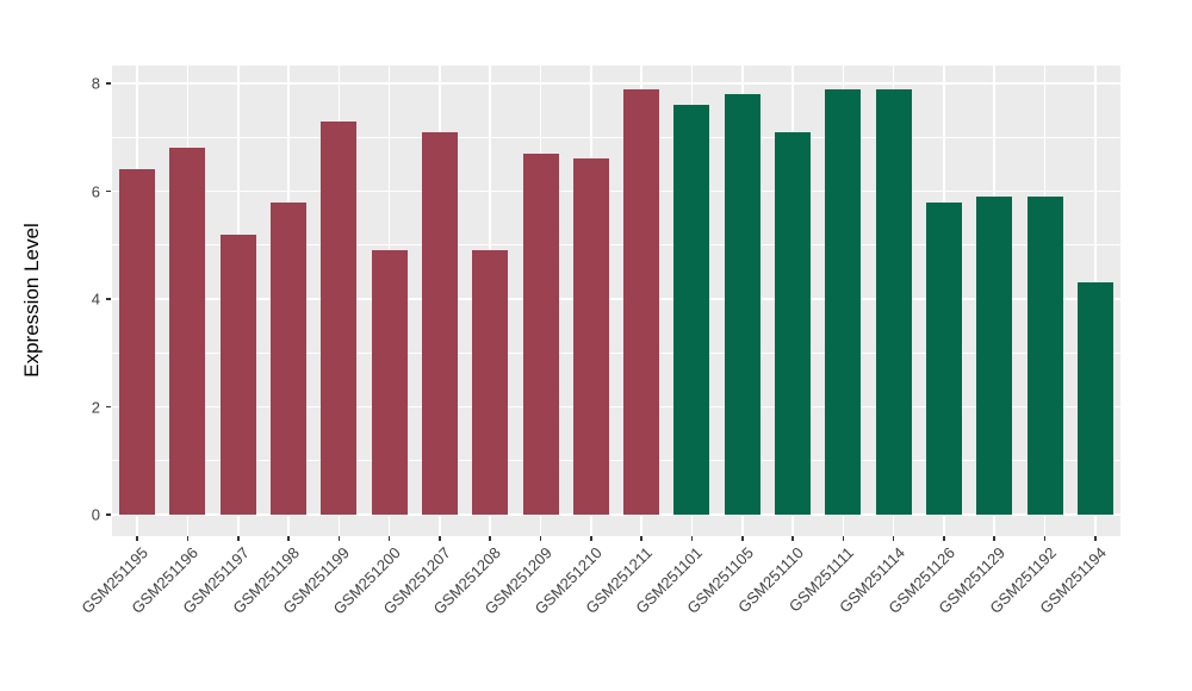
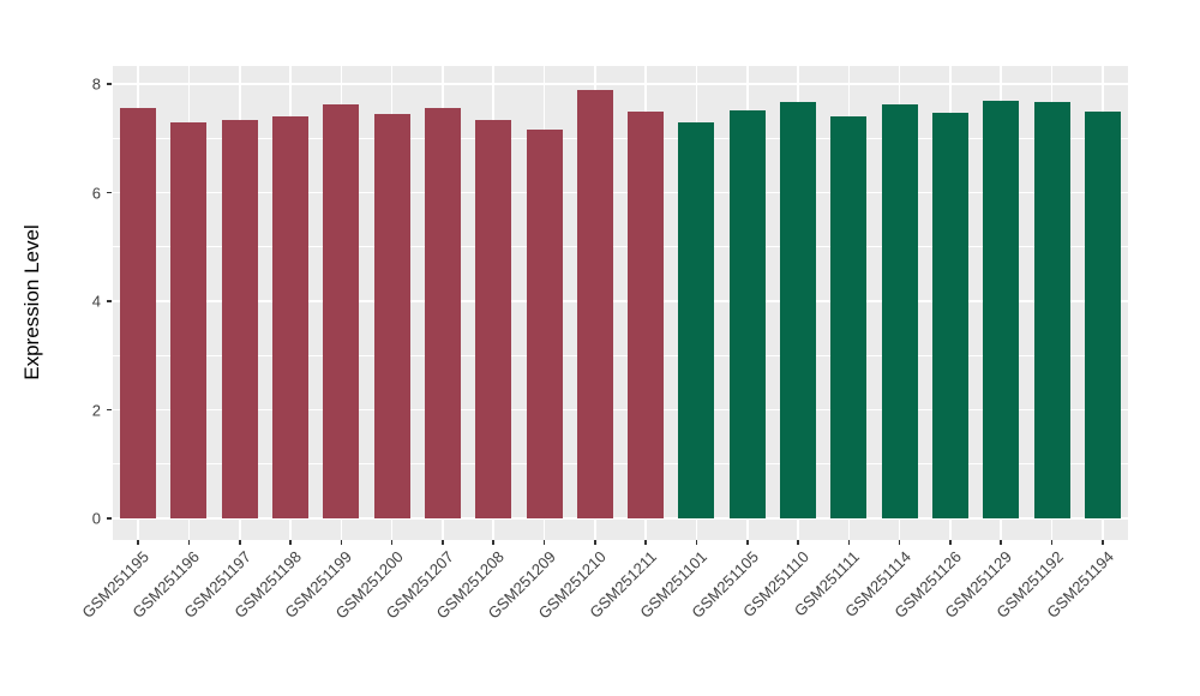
GSM251195: 6.4 -> 7.5
GSM251196: 6.8 -> 7.3
GSM251197: 5.2 -> 7.3
GSM251198: 5.8 -> 7.4
GSM251199: 7.3 -> 7.6
GSM251200: 4.9 -> 7.4
GSM251207: 7.1 -> 7.5
GSM251208: 4.9 -> 7.3
GSM251209: 6.7 -> 7.2
GSM251210: 6.6 -> 7.9
GSM251211: 7.9 -> 7.5
GSM251101: 7.6 -> 7.3
GSM251105: 7.8 -> 7.5
GSM251110: 7.1 -> 7.7
GSM251111: 7.9 -> 7.4
GSM251114: 7.9 -> 7.6
GSM251126: 5.8 -> 7.5
GSM251129: 5.9 -> 7.7
GSM251192: 5.9 -> 7.7
GSM251194: 4.3 -> 7.5
